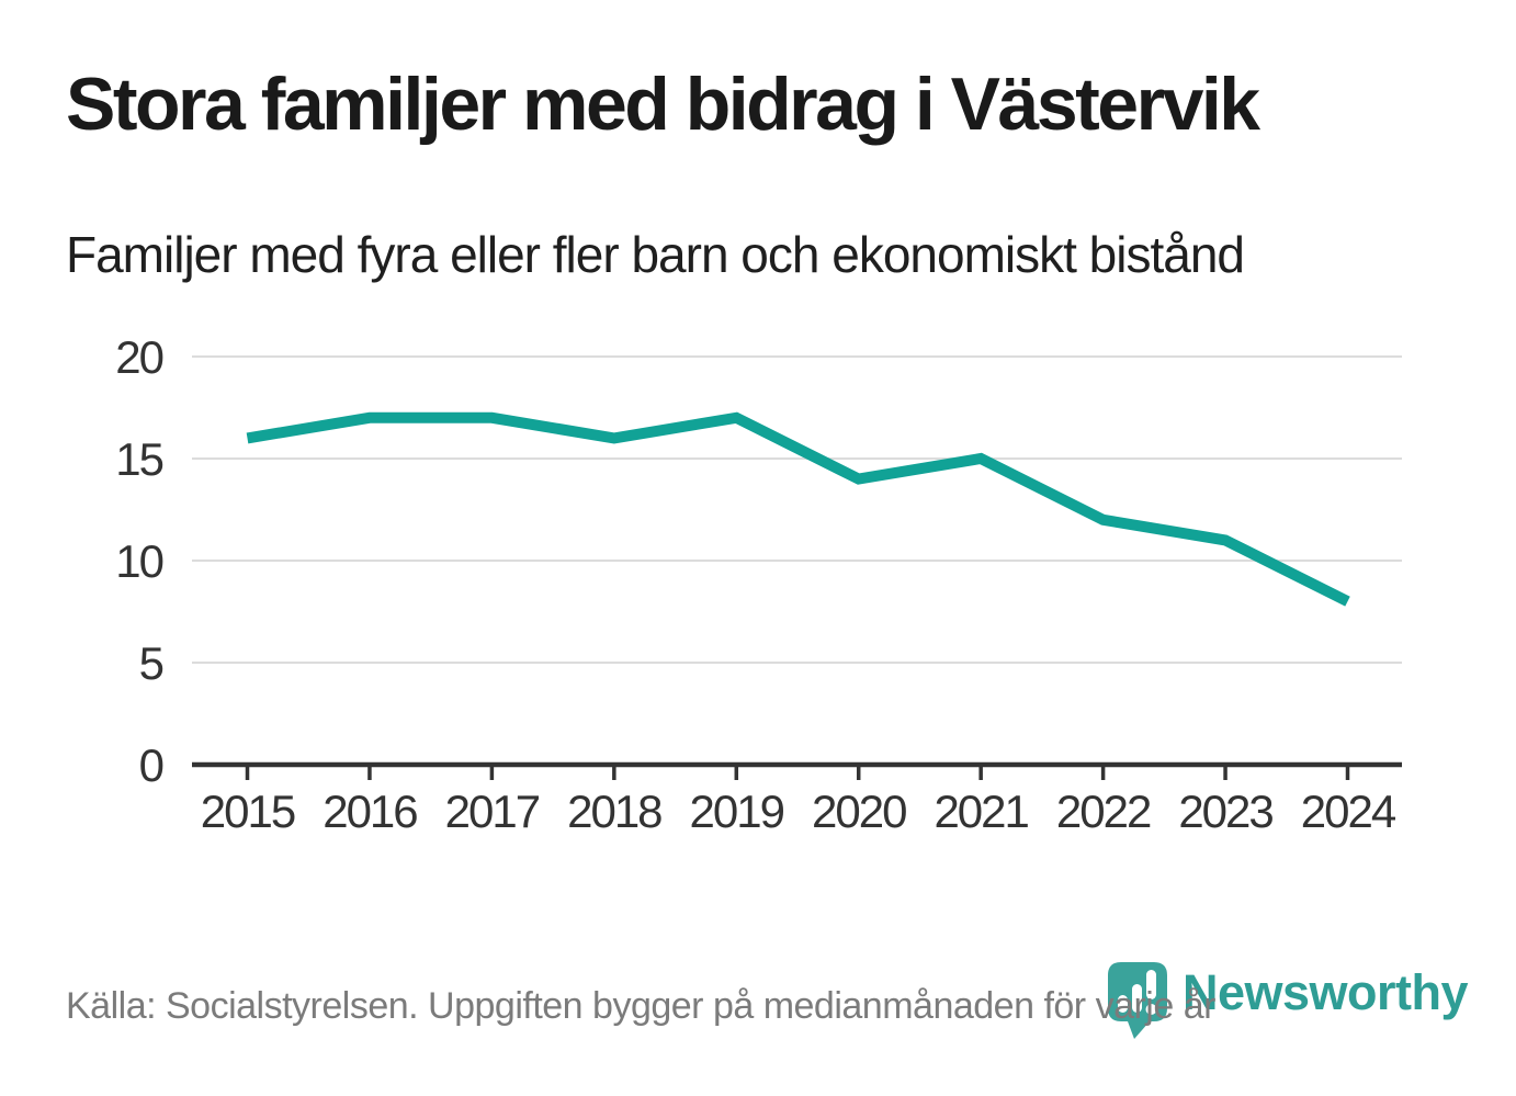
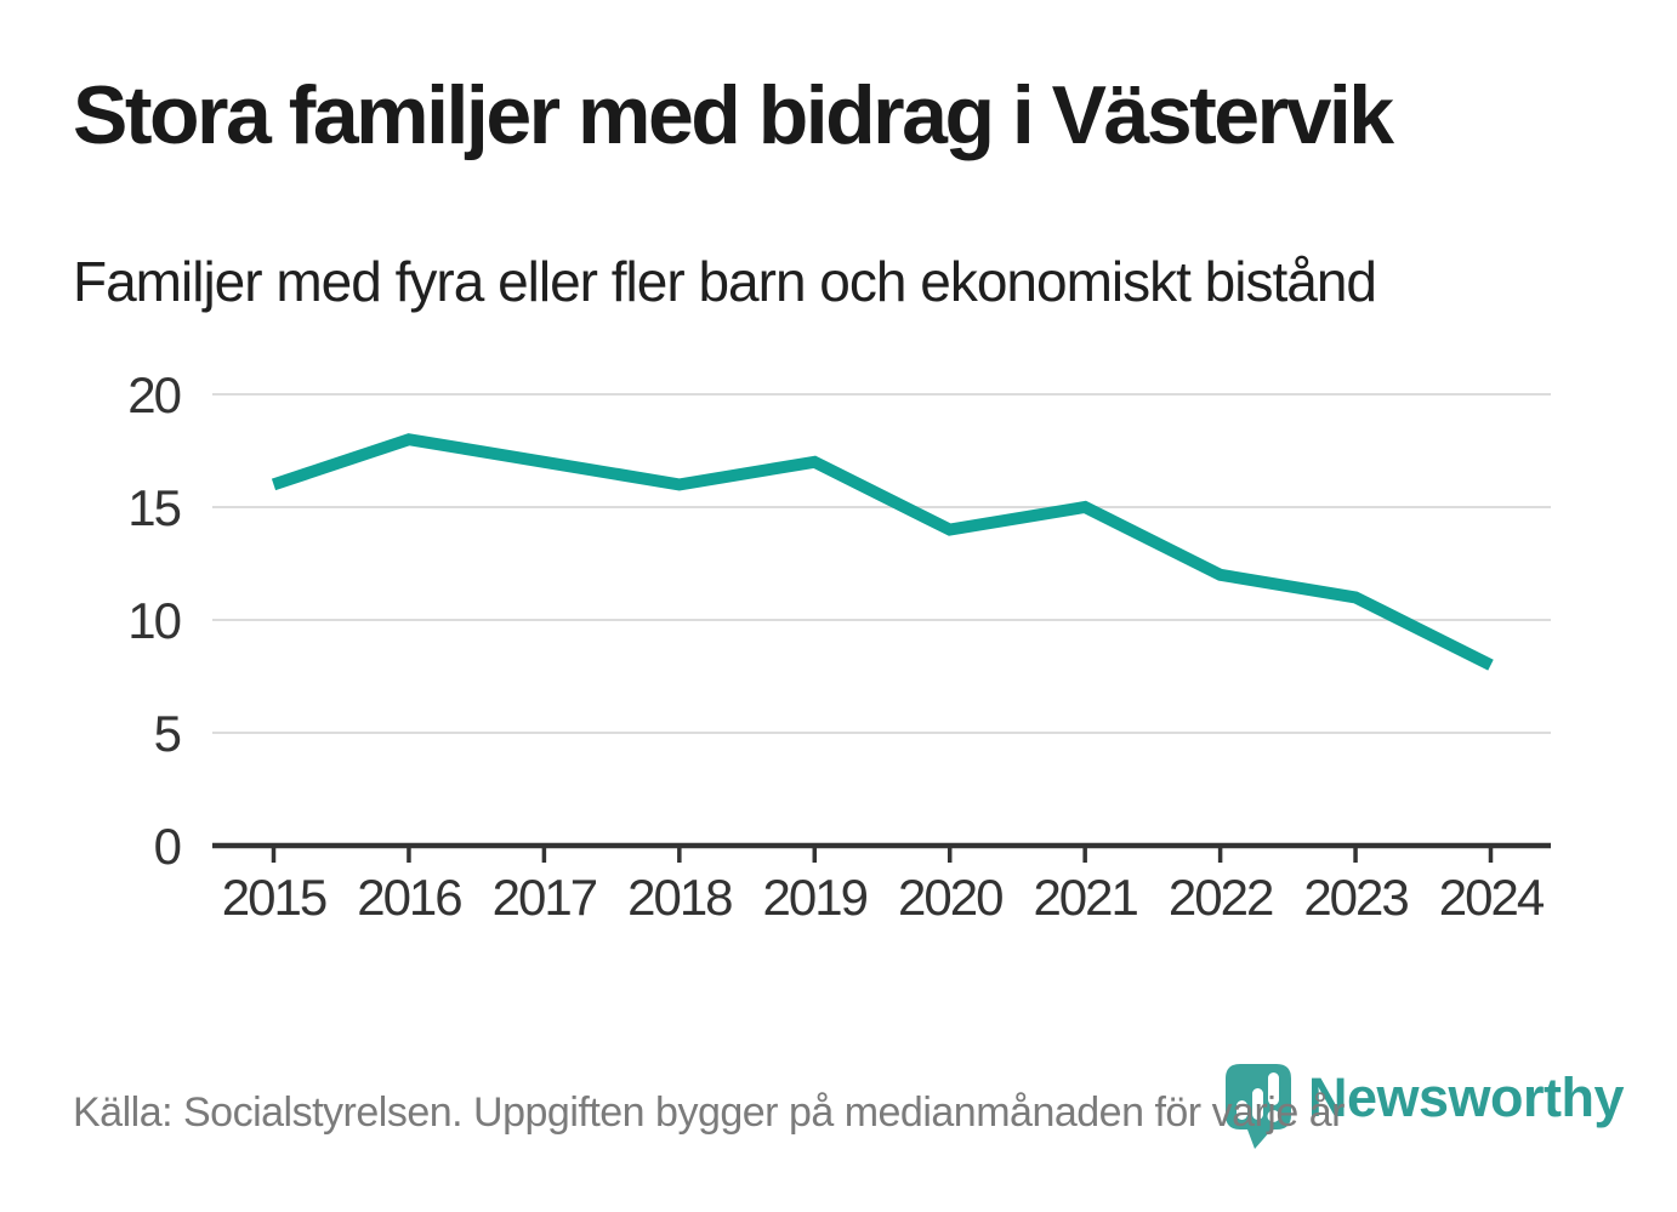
2016: 17 -> 18
